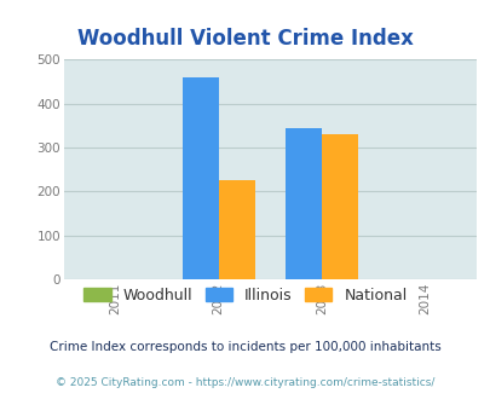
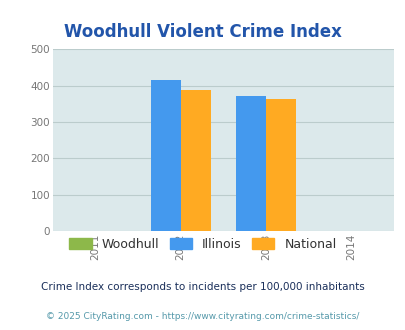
Illinois/2012: 460 -> 415
National/2012: 225 -> 388
Illinois/2013: 345 -> 372
National/2013: 330 -> 365
